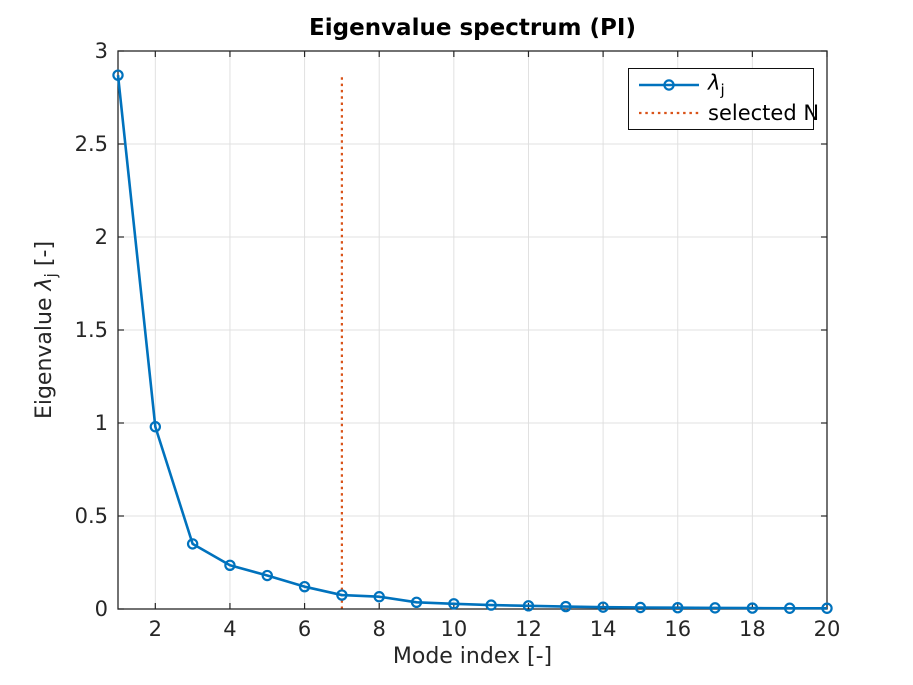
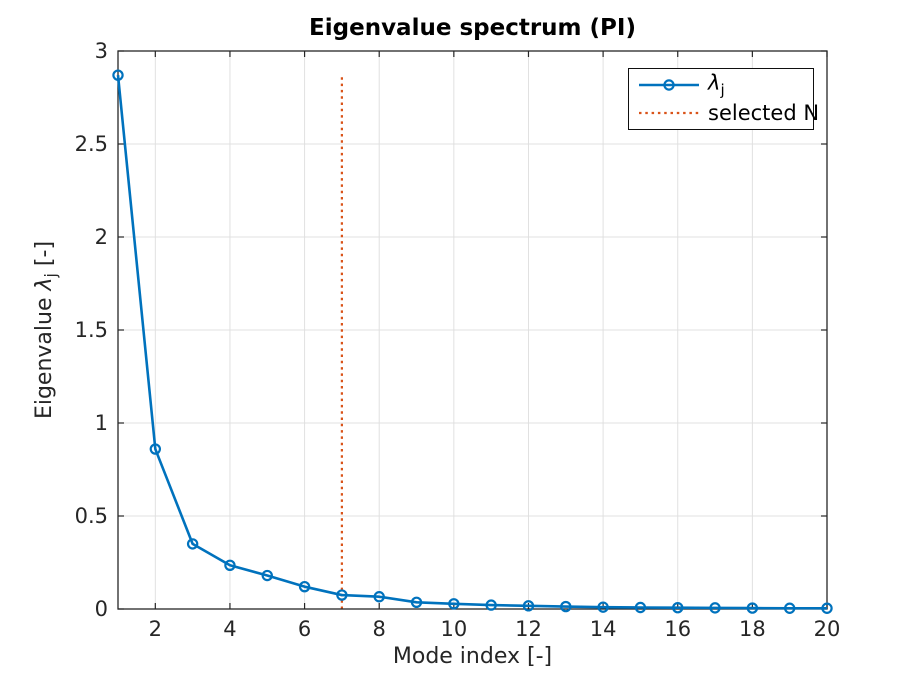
2: 0.98 -> 0.86
